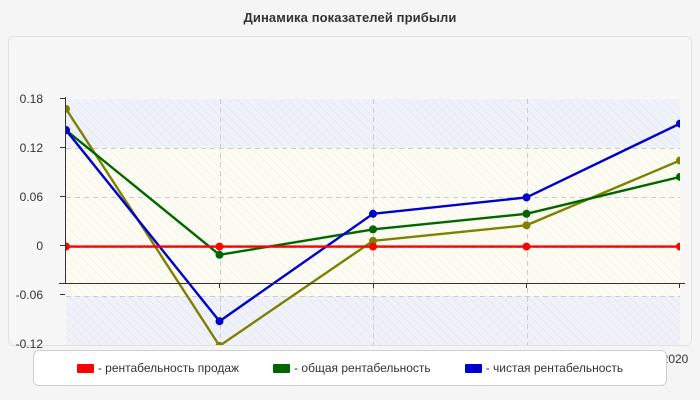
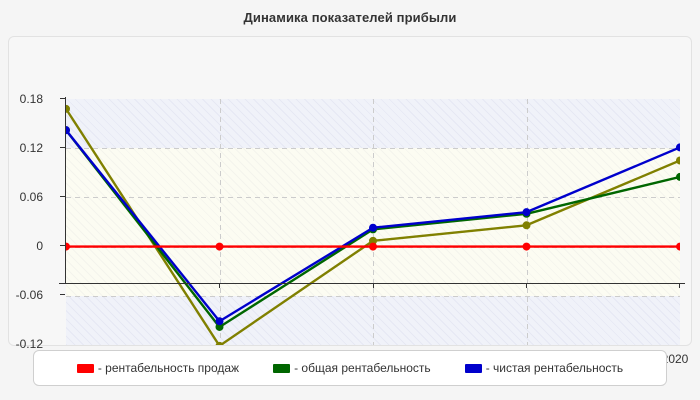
- общая рентабельность/2017: -0.01 -> -0.10
- чистая рентабельность/2018: 0.04 -> 0.02
- чистая рентабельность/2019: 0.06 -> 0.04
- чистая рентабельность/2020: 0.15 -> 0.12
